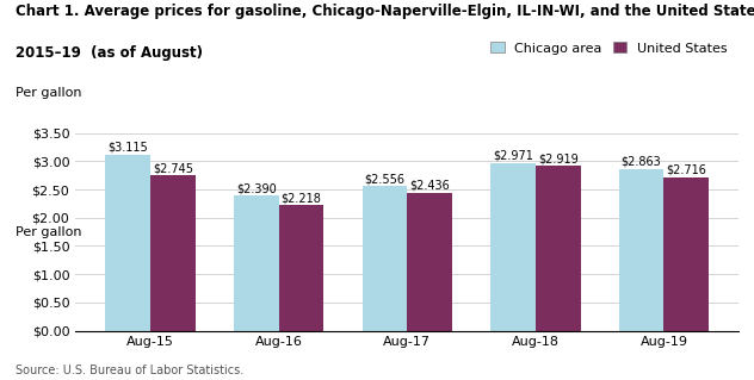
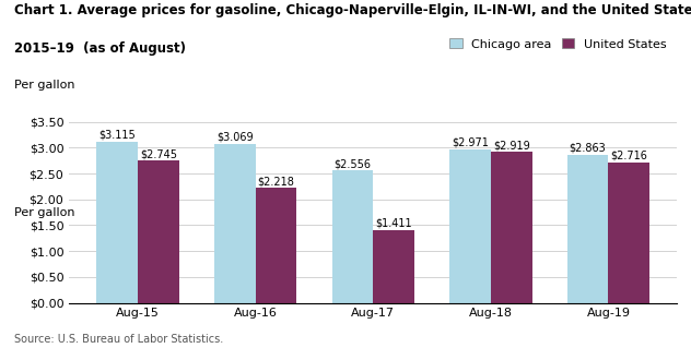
Chicago area/Aug-16: $2.390 -> $3.069
United States/Aug-17: $2.436 -> $1.411
